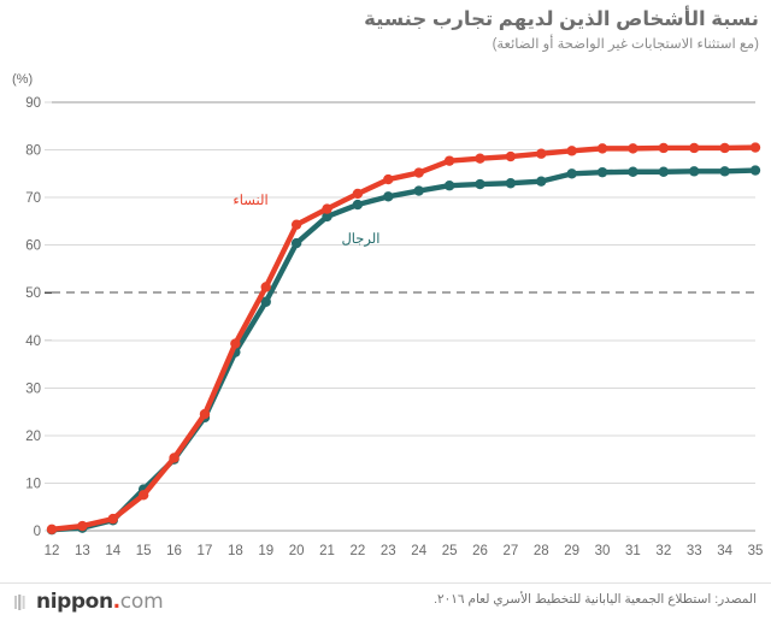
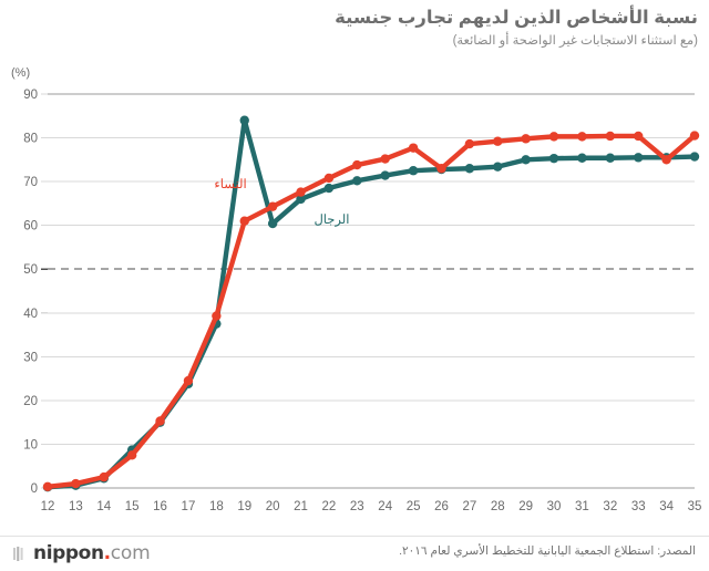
النساء/19: 51 -> 61
الرجال/19: 48 -> 84
النساء/26: 78 -> 73
النساء/34: 80 -> 75
